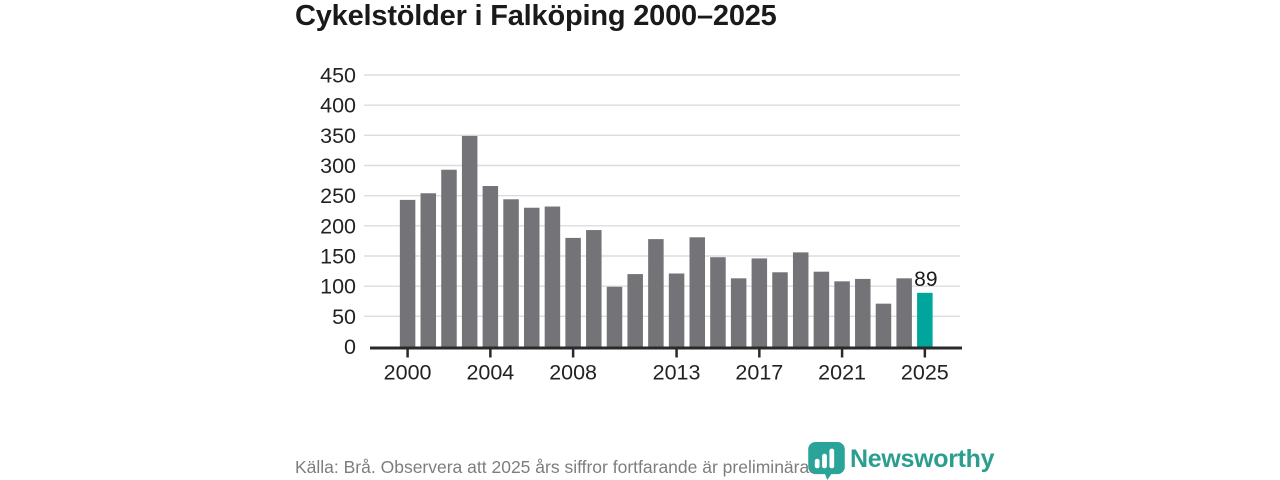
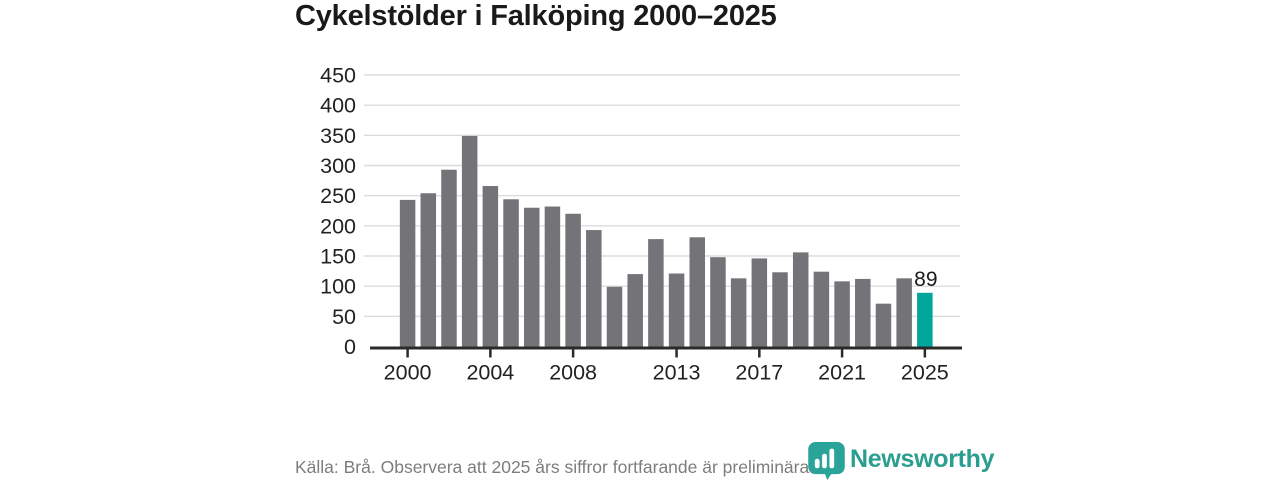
2008: 180 -> 220
